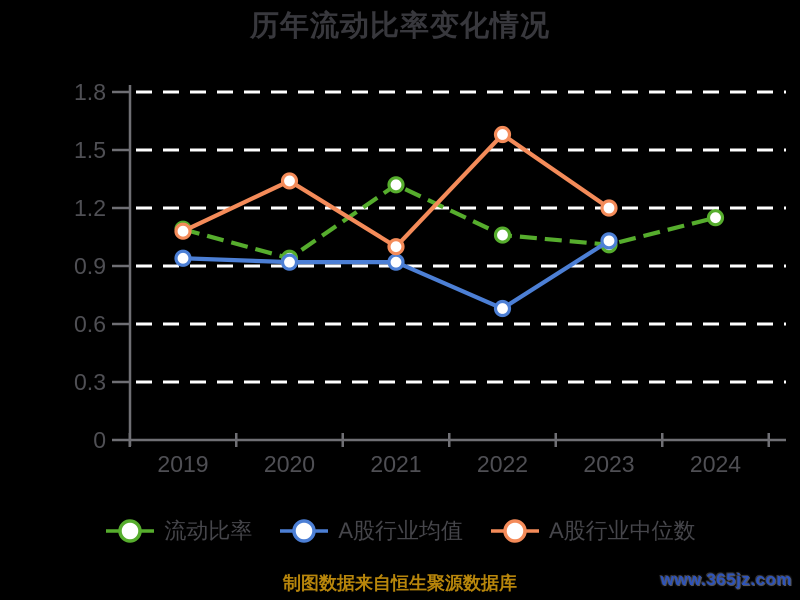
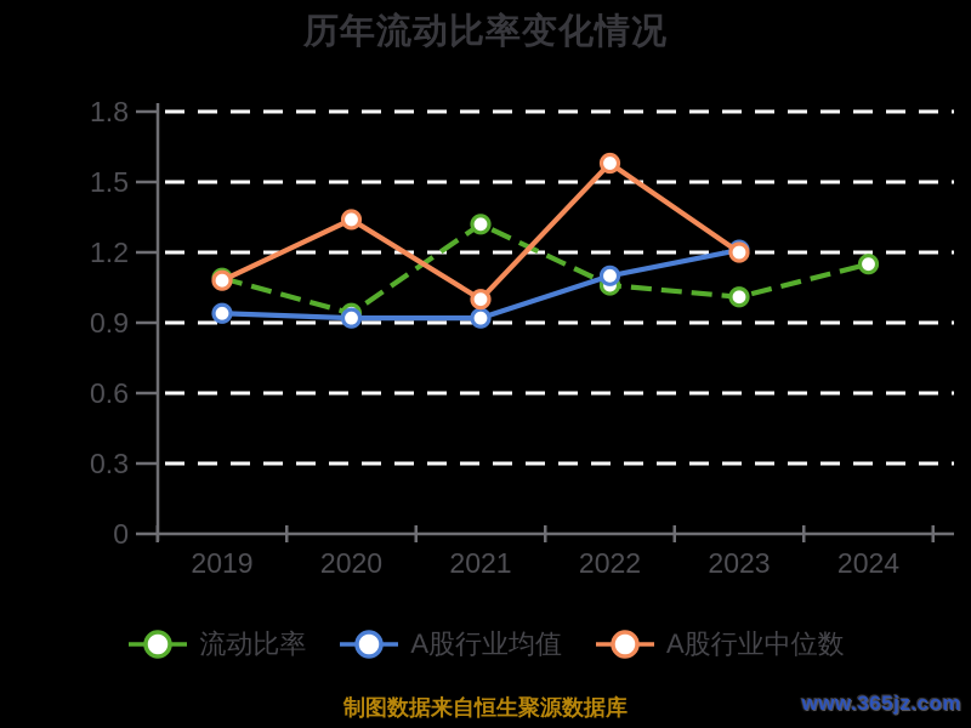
A股行业均值/2022: 0.68 -> 1.10
A股行业均值/2023: 1.03 -> 1.21
